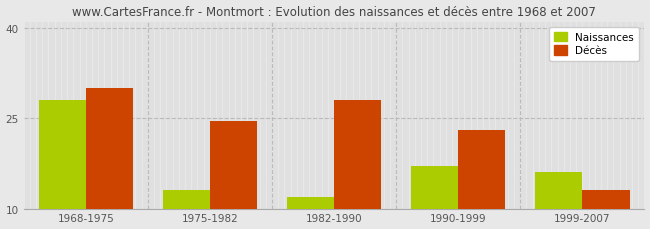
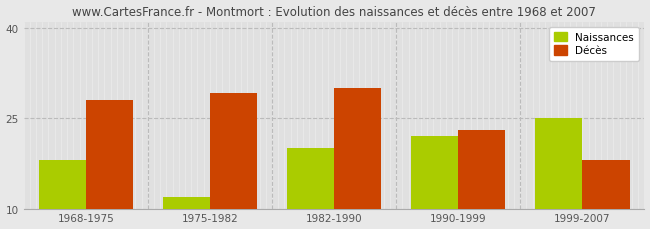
Naissances/1968-1975: 28 -> 18
Décès/1968-1975: 30.0 -> 28.0
Naissances/1975-1982: 13 -> 12
Décès/1975-1982: 24.5 -> 29.2
Naissances/1982-1990: 12 -> 20
Décès/1982-1990: 28.0 -> 30.0
Naissances/1990-1999: 17 -> 22
Naissances/1999-2007: 16 -> 25
Décès/1999-2007: 13.0 -> 18.0
